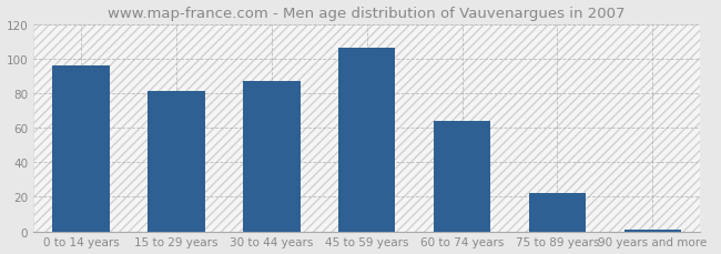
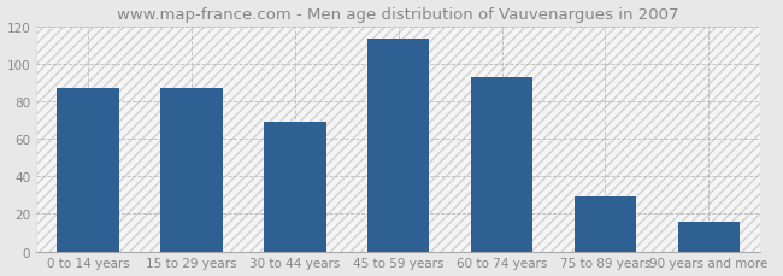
0 to 14 years: 96 -> 87
15 to 29 years: 81 -> 87
30 to 44 years: 87 -> 69
45 to 59 years: 106 -> 113
60 to 74 years: 64 -> 93
75 to 89 years: 22 -> 29
90 years and more: 1 -> 16
